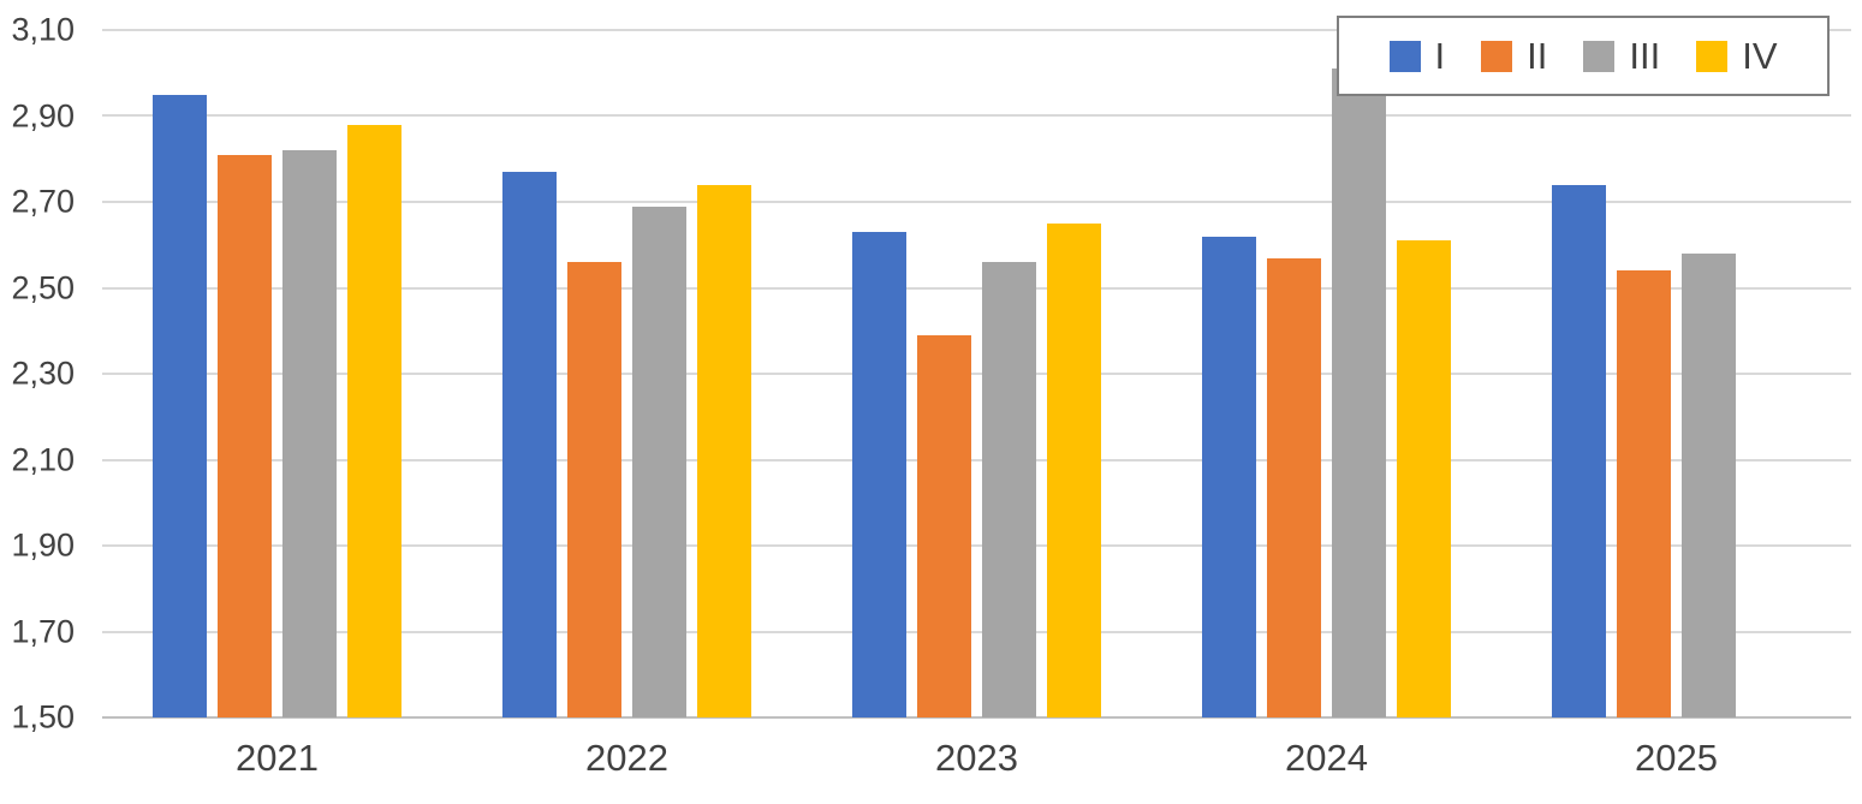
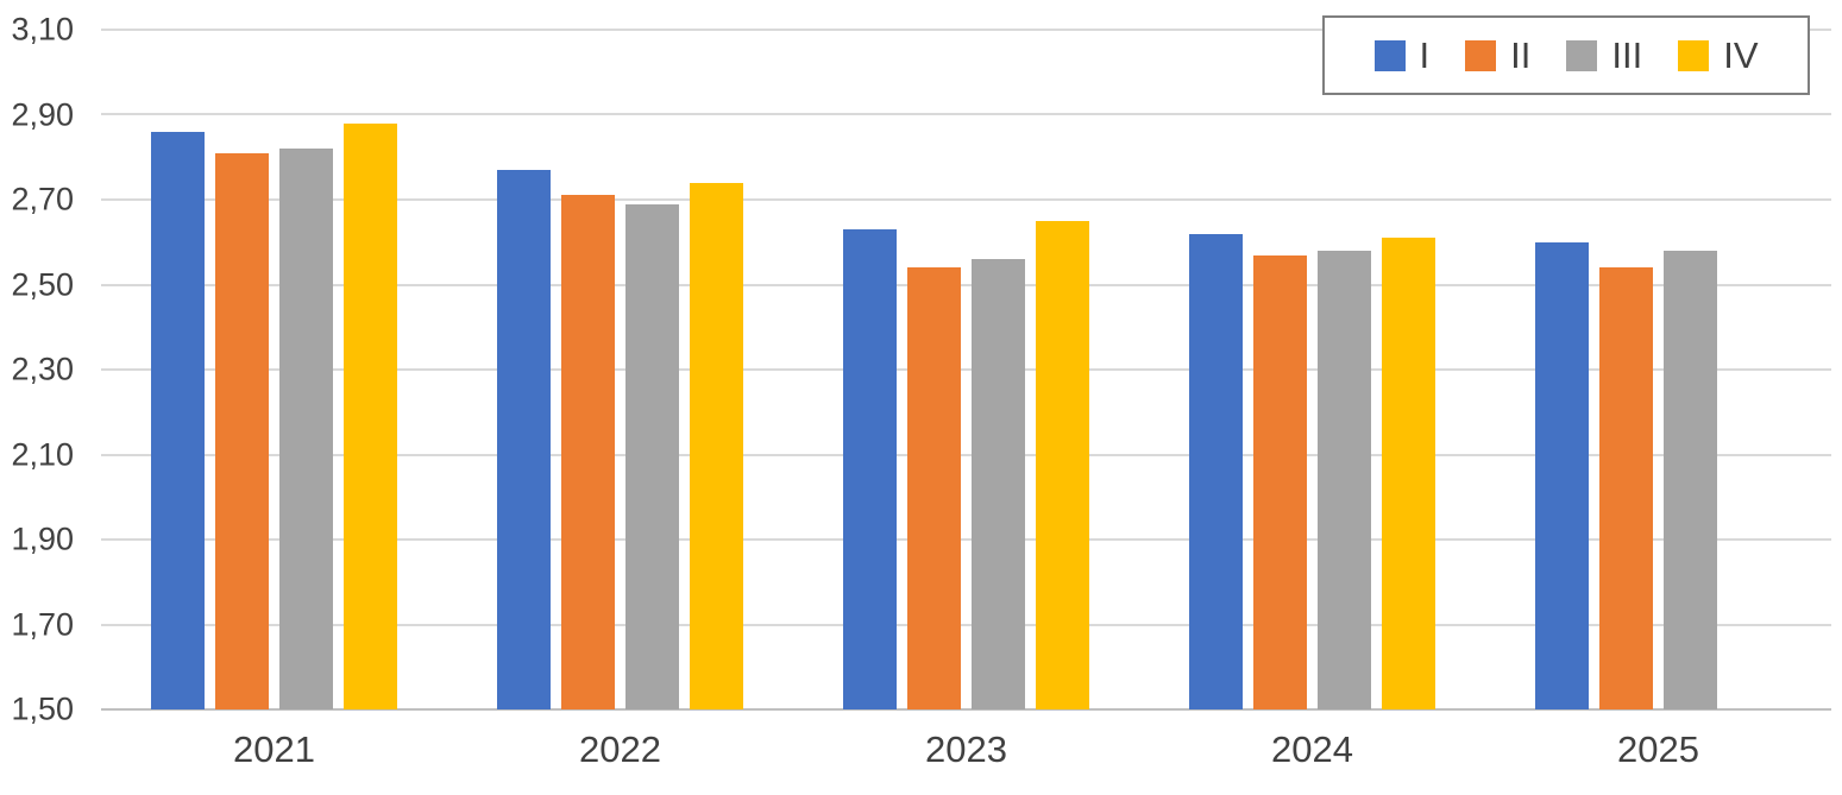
I/2021: 2,95 -> 2,86
II/2022: 2,56 -> 2,71
II/2023: 2,39 -> 2,54
III/2024: 3,01 -> 2,58
I/2025: 2,74 -> 2,60
